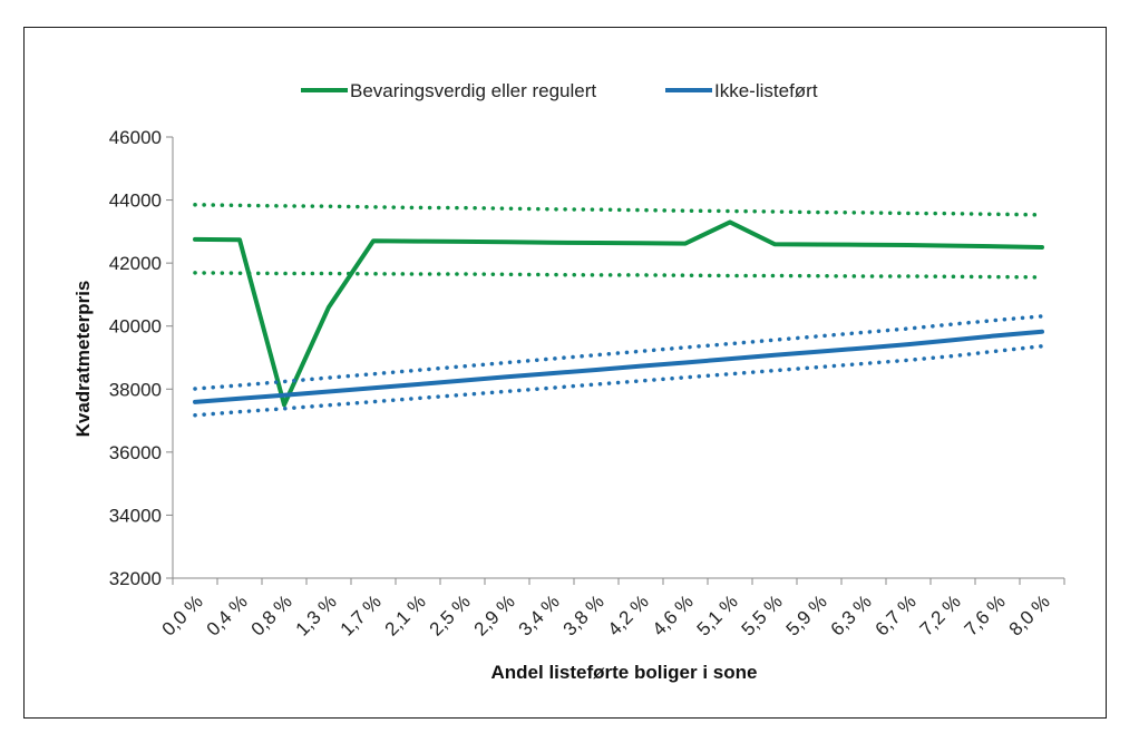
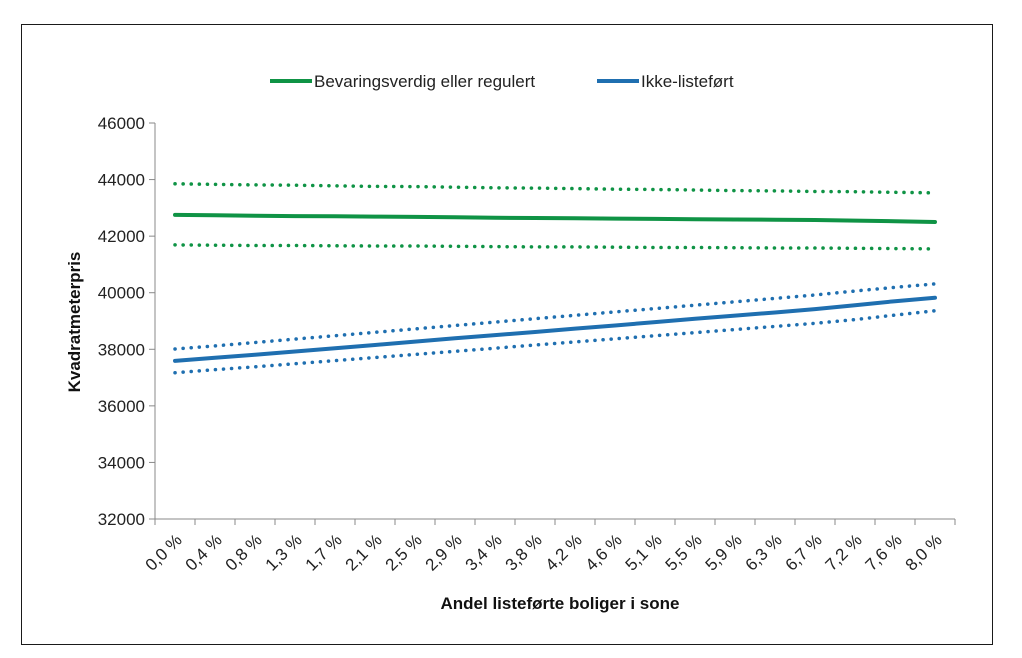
Bevaringsverdig eller regulert/0,8 %: 37500 -> 42700
Bevaringsverdig eller regulert/1,3 %: 40600 -> 42700
Bevaringsverdig eller regulert/5,1 %: 43300 -> 42600
